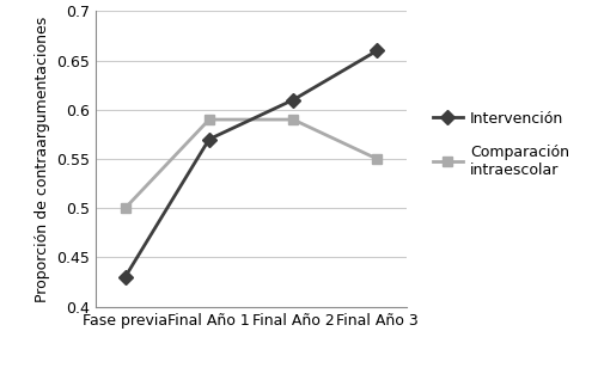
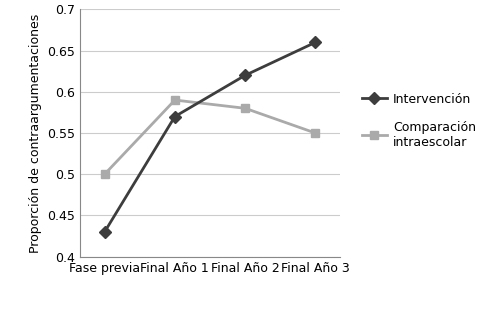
Intervención/Final Año 2: 0.61 -> 0.62
Comparación intraescolar/Final Año 2: 0.59 -> 0.58
